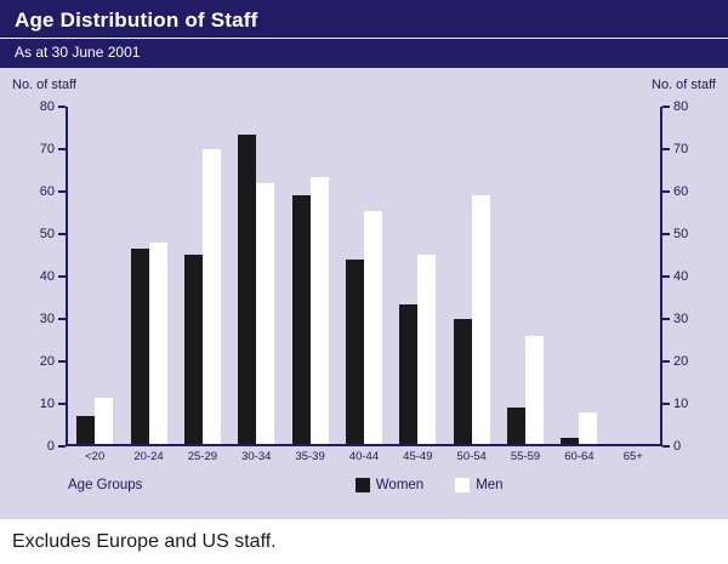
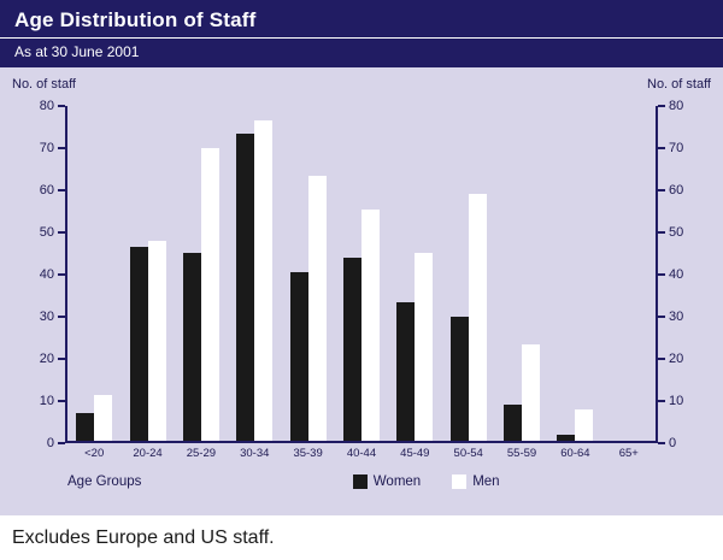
Men/30-34: 62 -> 76
Women/35-39: 58 -> 40
Men/55-59: 26 -> 23
